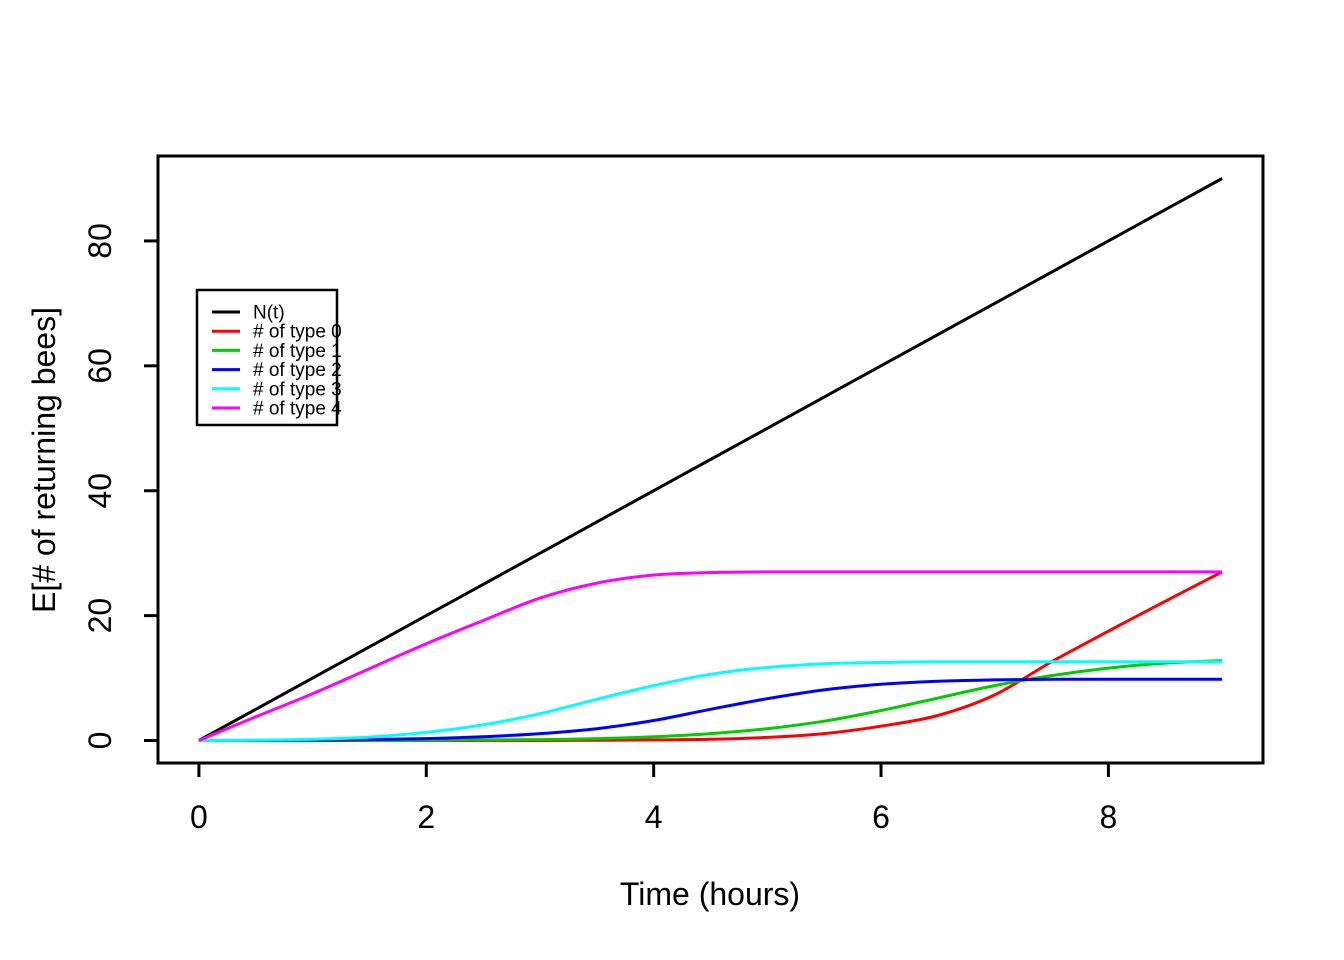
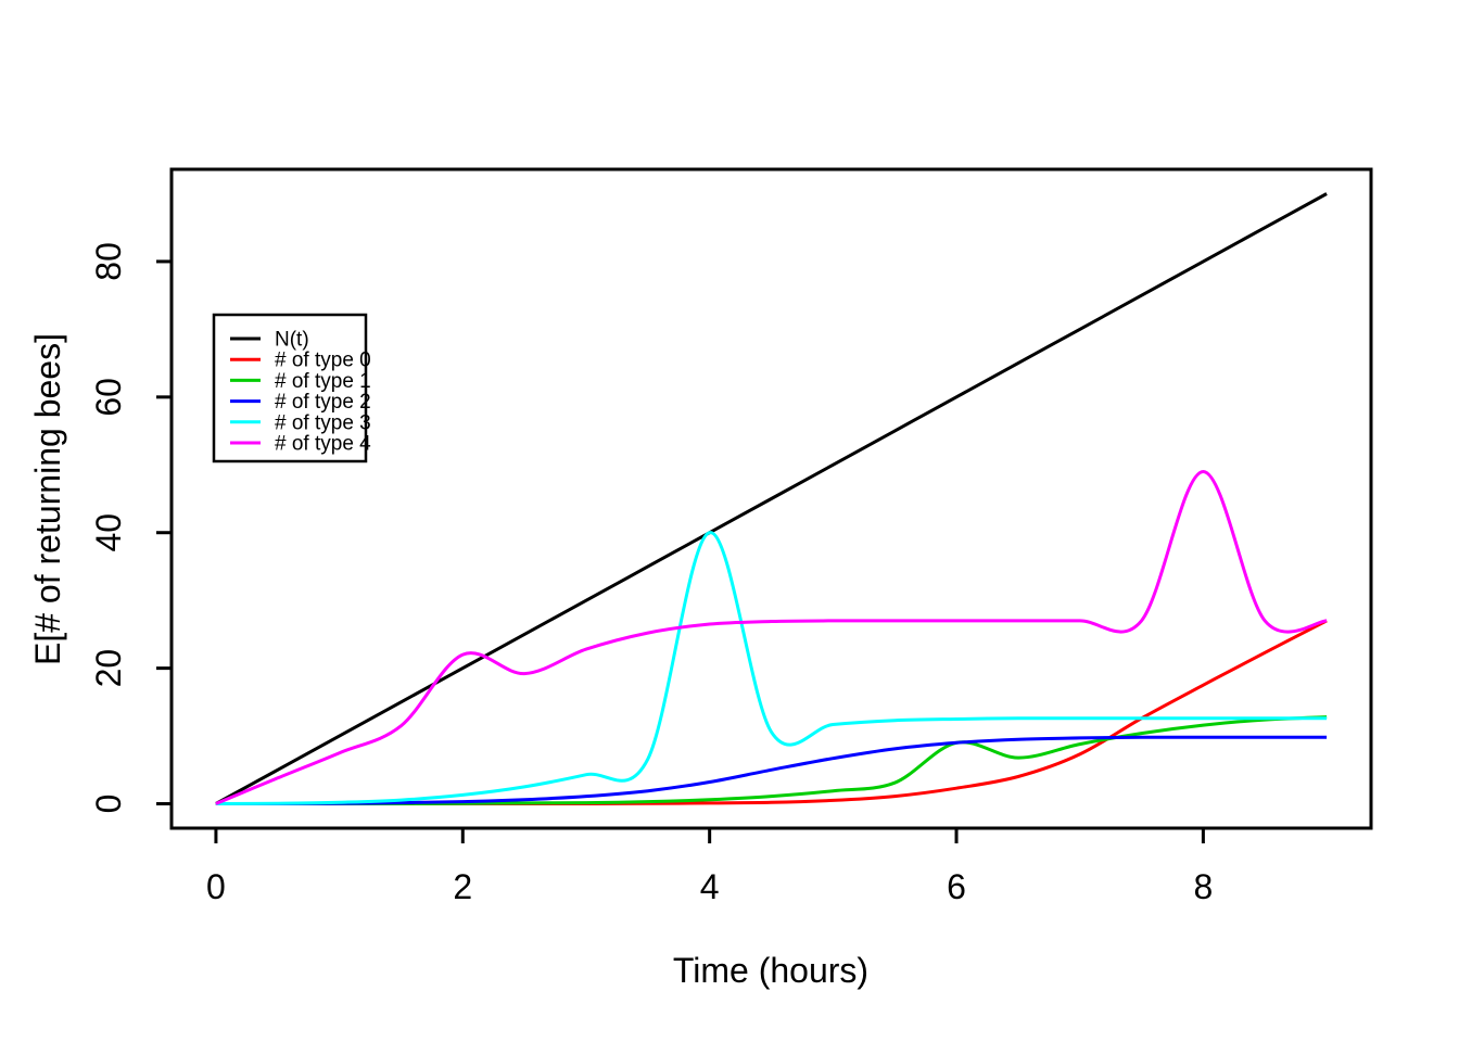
# of type 4/2: 16 -> 22
# of type 3/4: 9 -> 40
# of type 1/6: 5 -> 9
# of type 4/8: 27 -> 49
